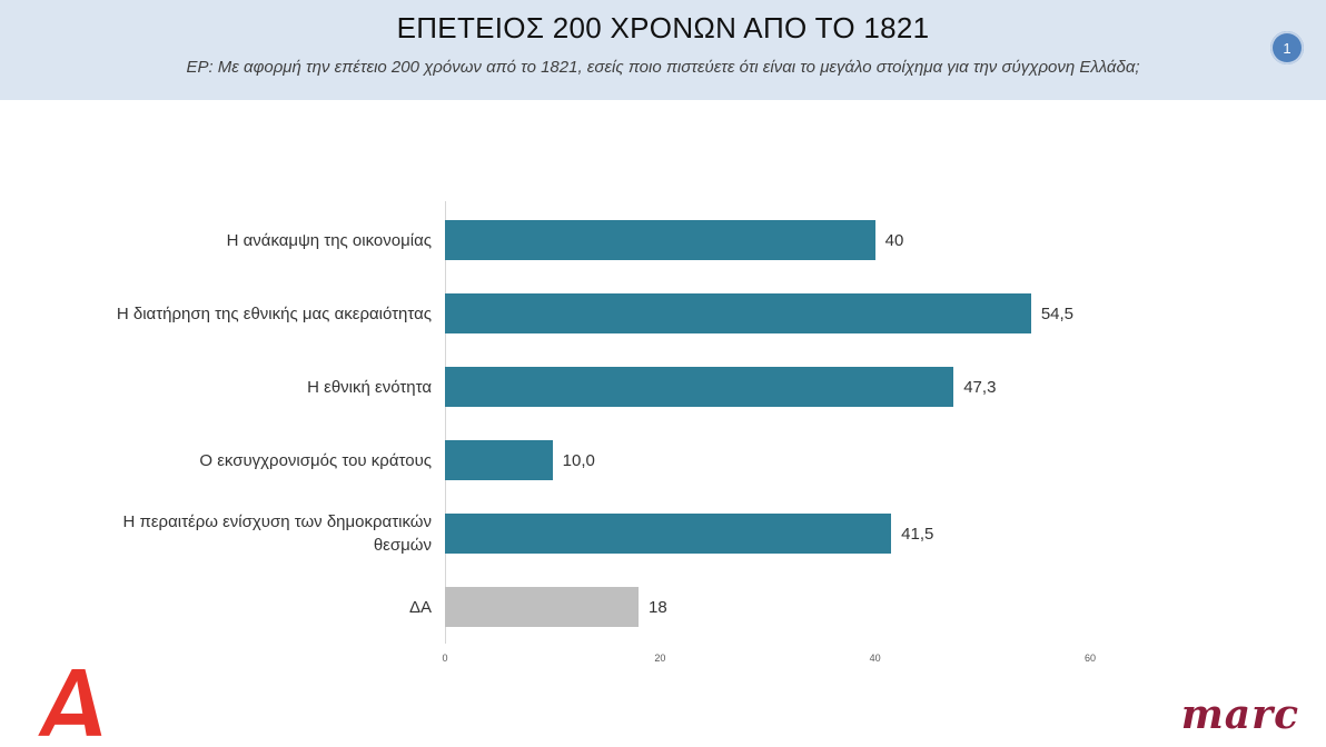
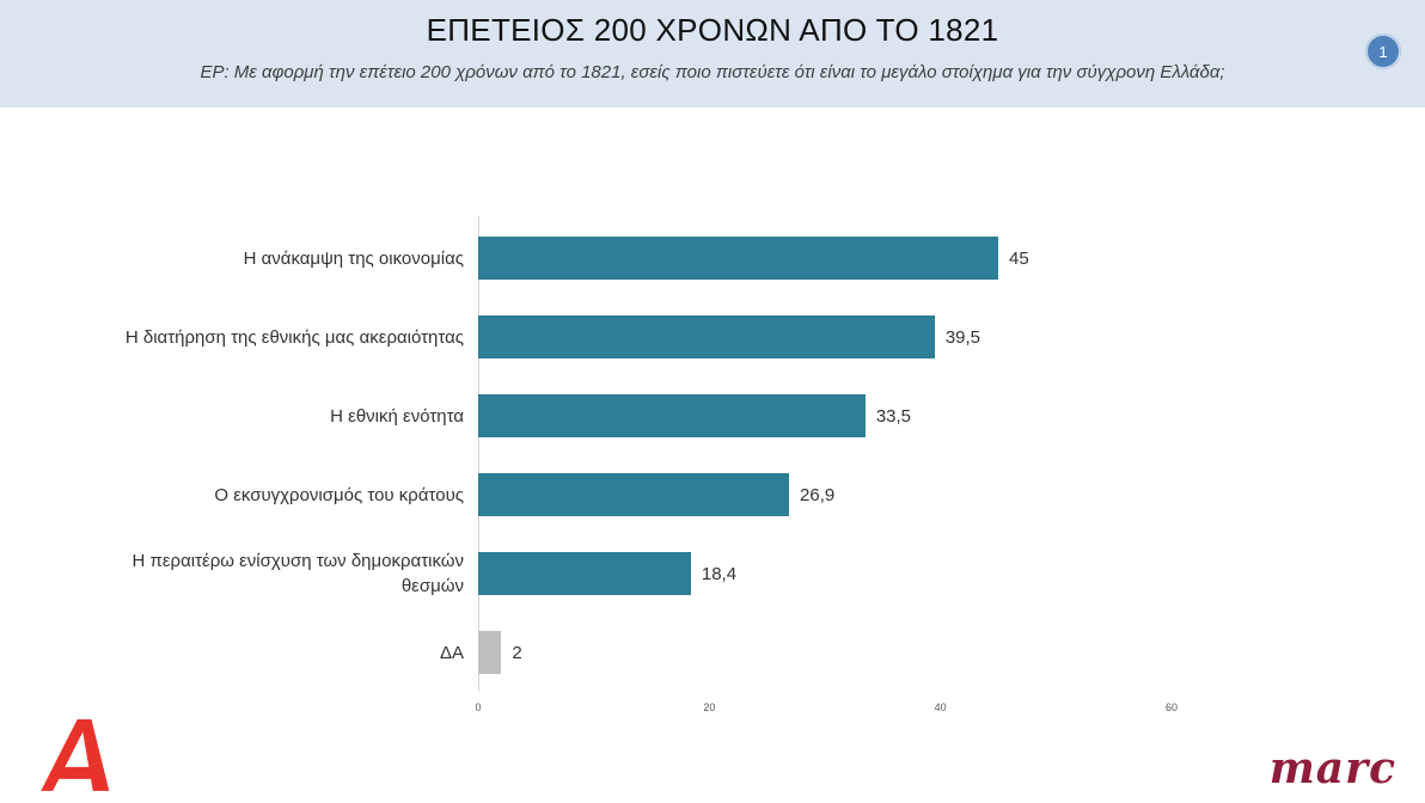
Η ανάκαμψη της οικονομίας: 40 -> 45
Η διατήρηση της εθνικής μας ακεραιότητας: 54,5 -> 39,5
Η εθνική ενότητα: 47,3 -> 33,5
Ο εκσυγχρονισμός του κράτους: 10,0 -> 26,9
Η περαιτέρω ενίσχυση των δημοκρατικών θεσμών: 41,5 -> 18,4
ΔΑ: 18 -> 2
